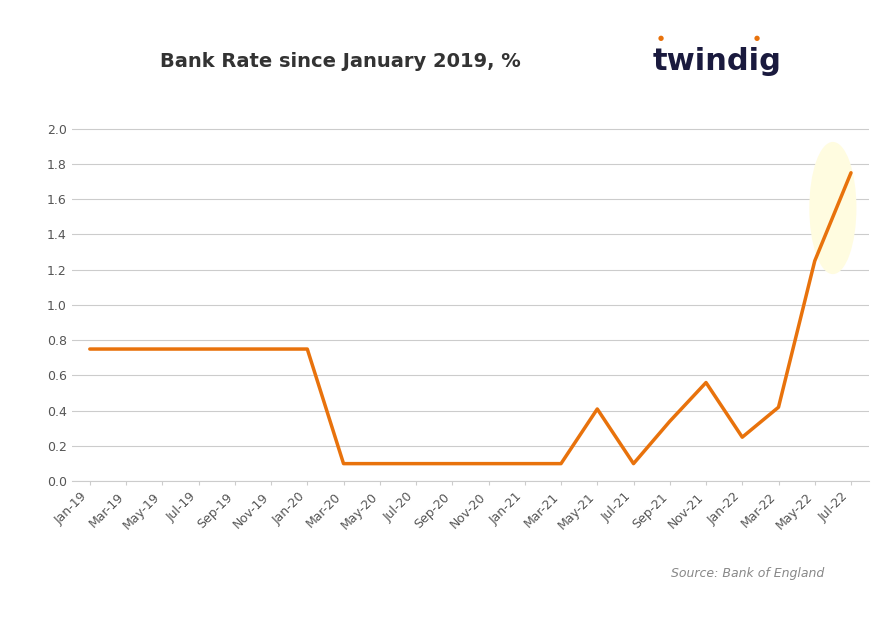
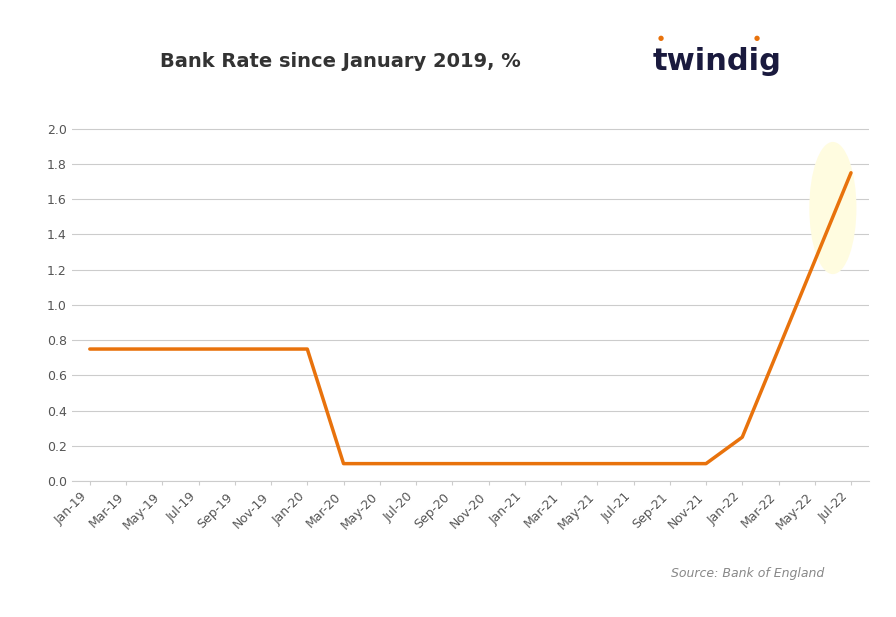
May-21: 0.41 -> 0.10
Sep-21: 0.34 -> 0.10
Nov-21: 0.56 -> 0.10
Mar-22: 0.42 -> 0.75
